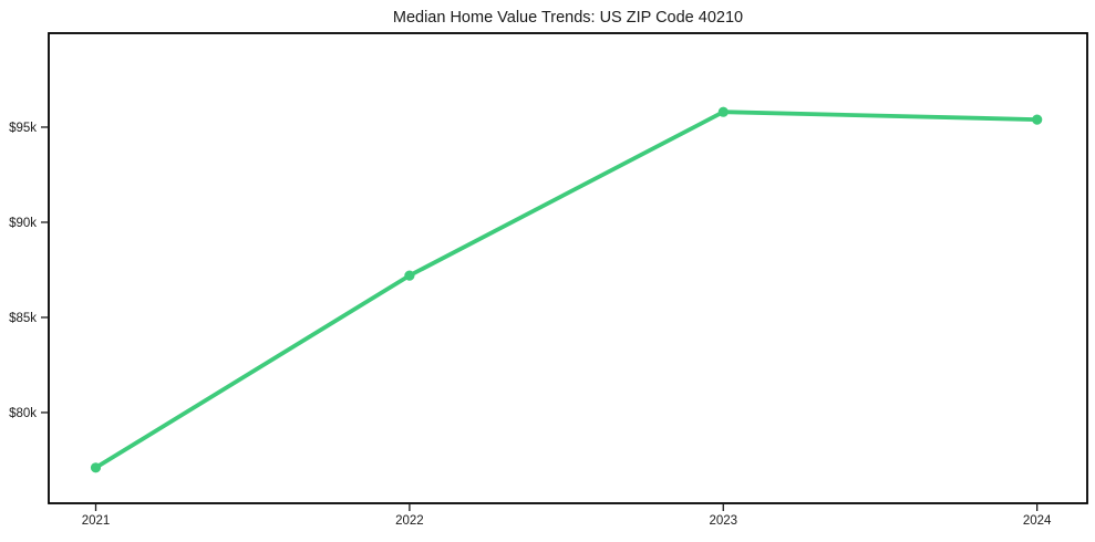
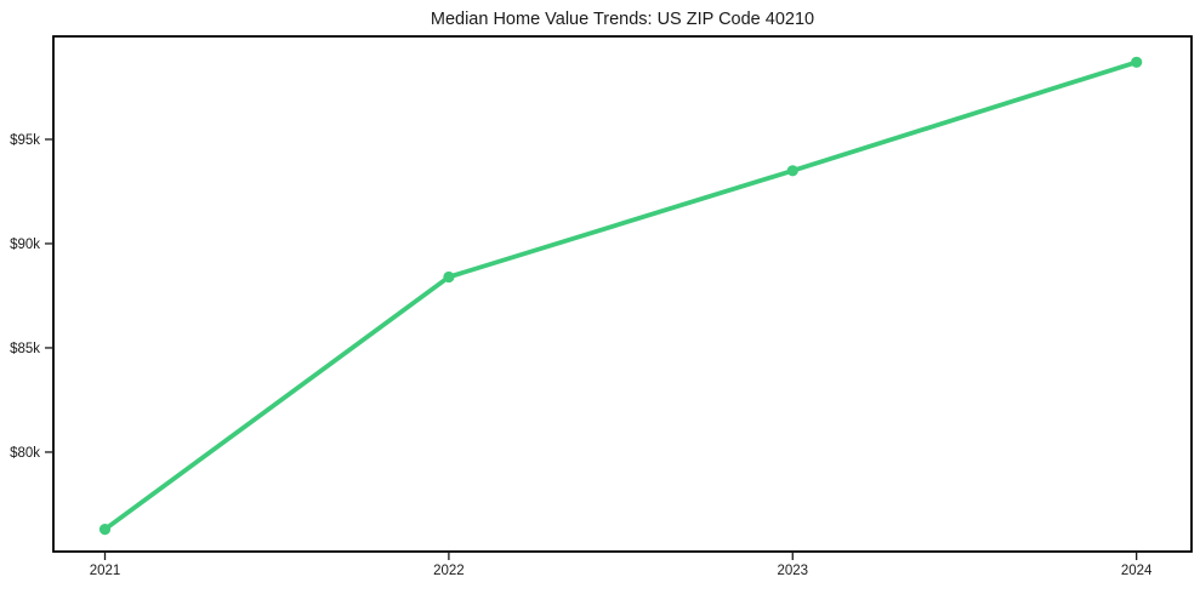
2021: $77.1k -> $76.3k
2022: $87.2k -> $88.4k
2023: $95.8k -> $93.5k
2024: $95.4k -> $98.7k
